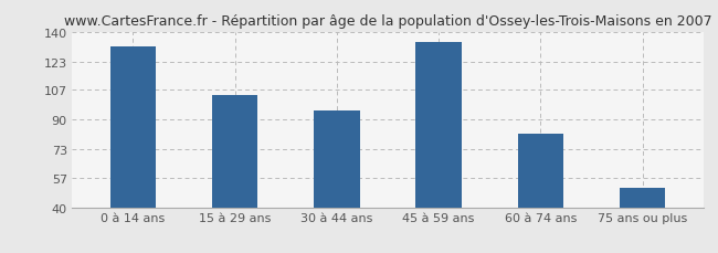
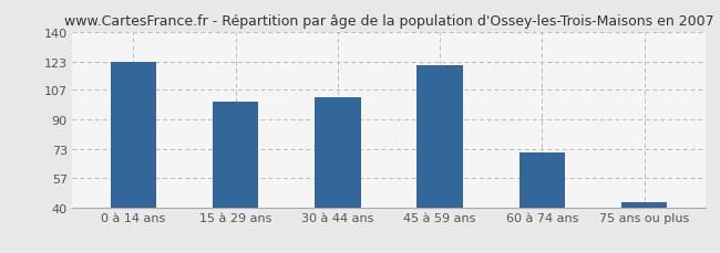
0 à 14 ans: 132 -> 123
15 à 29 ans: 104 -> 100
30 à 44 ans: 95 -> 103
45 à 59 ans: 134 -> 121
60 à 74 ans: 82 -> 71
75 ans ou plus: 51 -> 43
